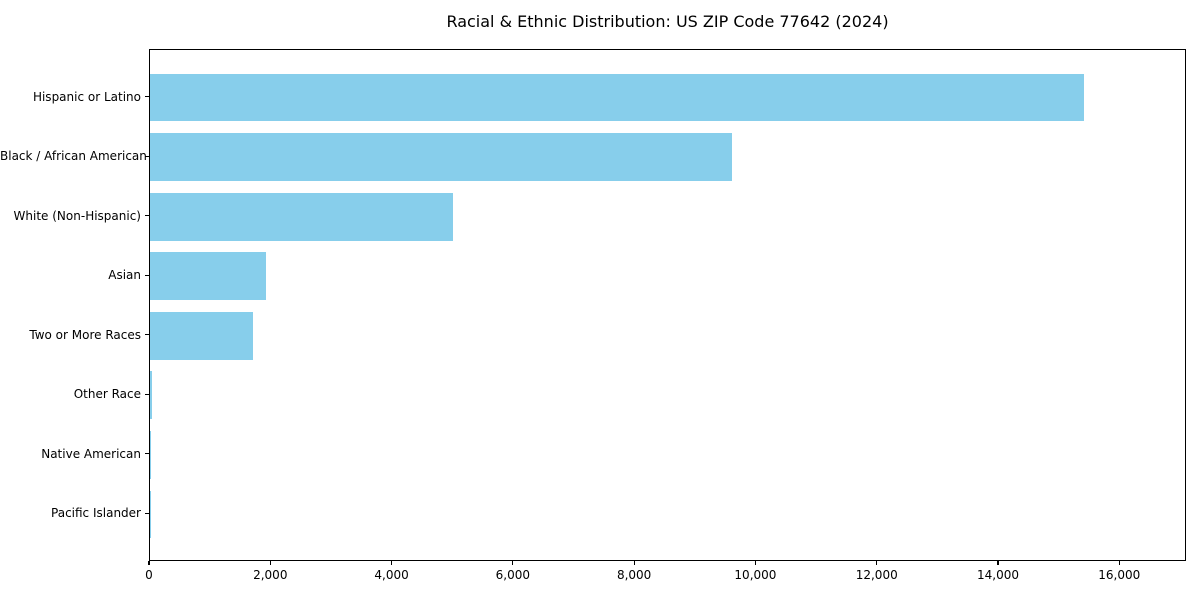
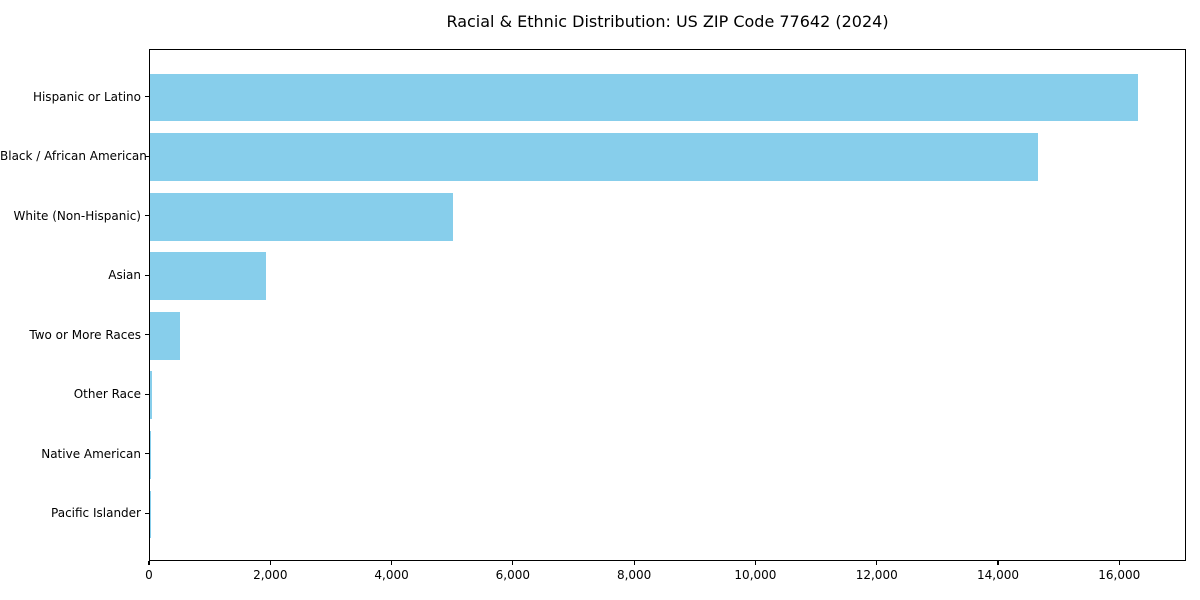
Hispanic or Latino: 15400 -> 16300
Black / African American: 9600 -> 14600
Two or More Races: 1700 -> 500
